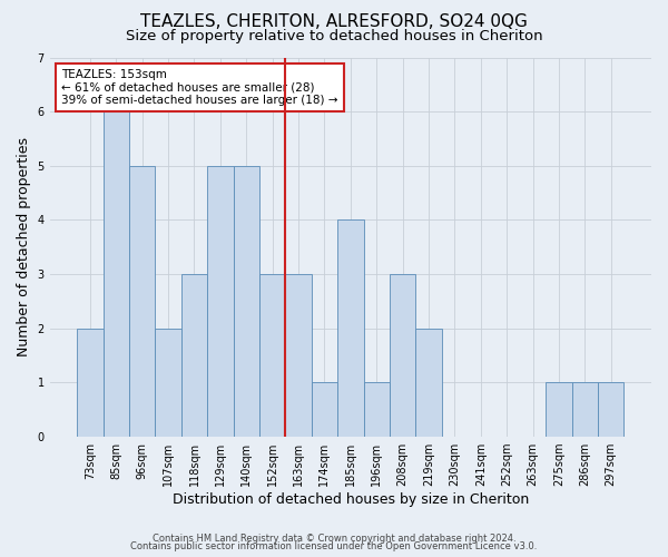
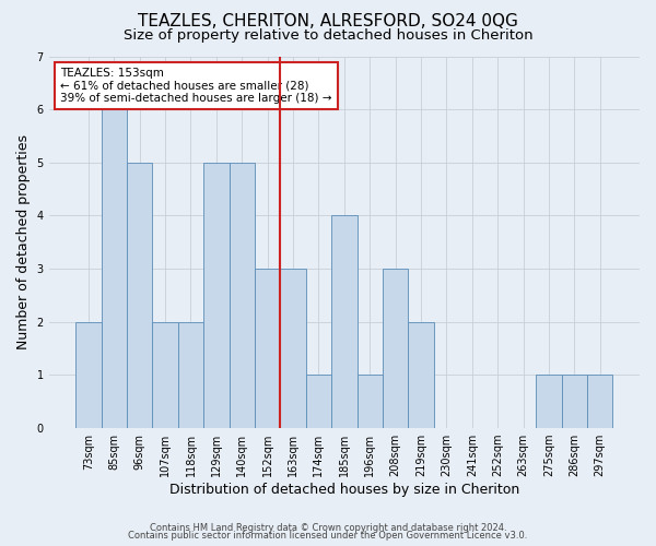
118sqm: 3 -> 2
